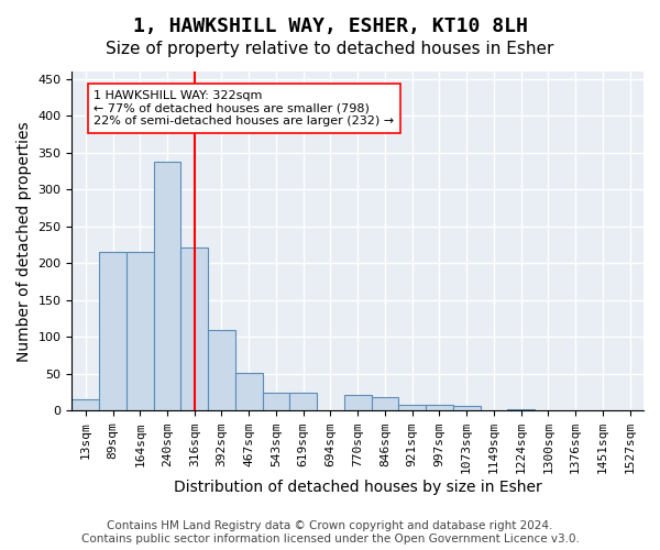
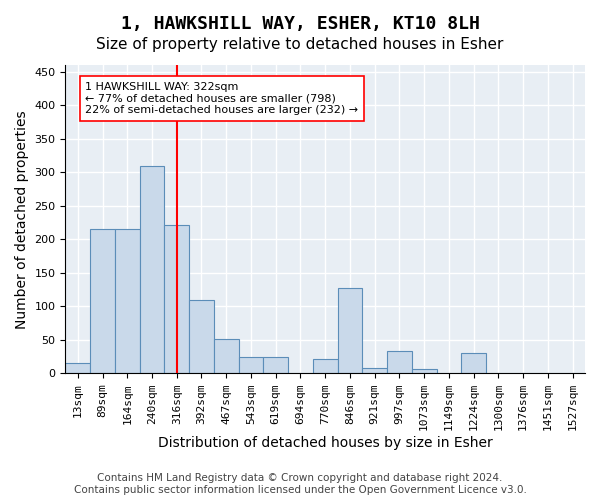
240sqm: 338 -> 310
846sqm: 18 -> 128
997sqm: 8 -> 34
1224sqm: 2 -> 30
